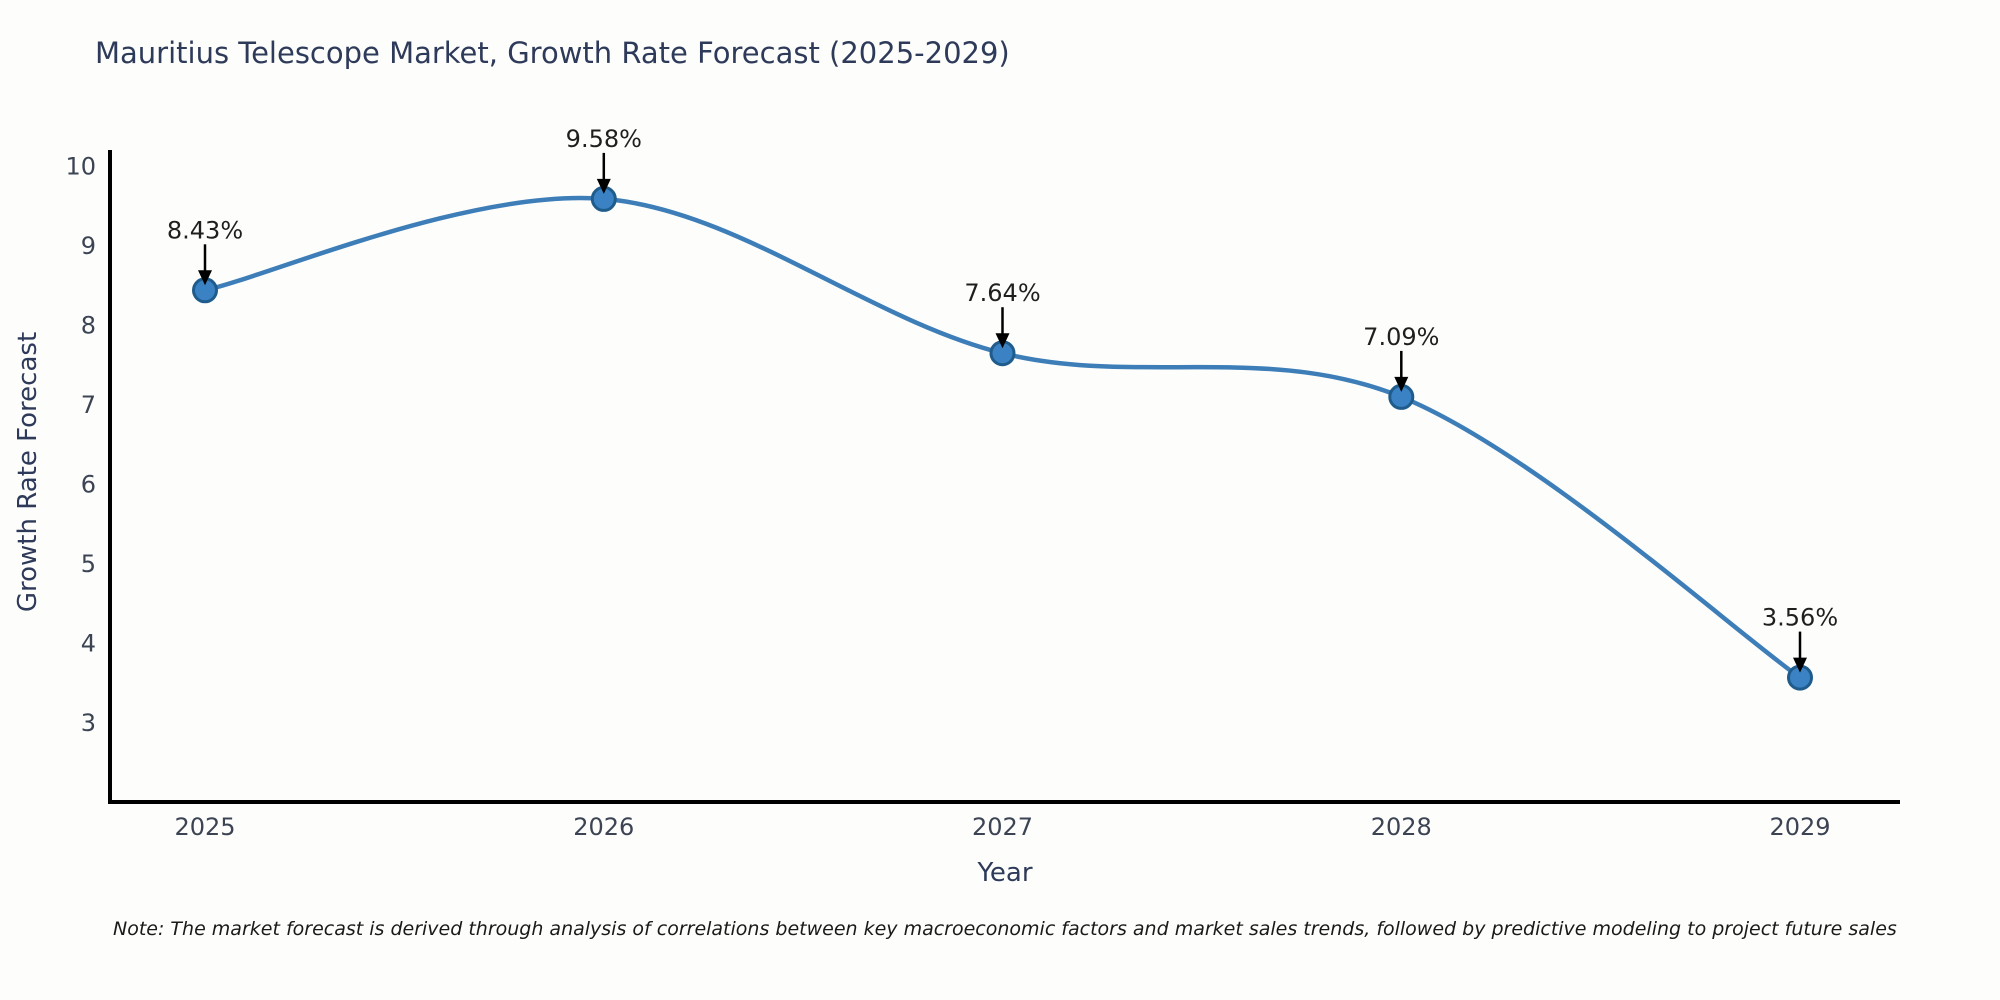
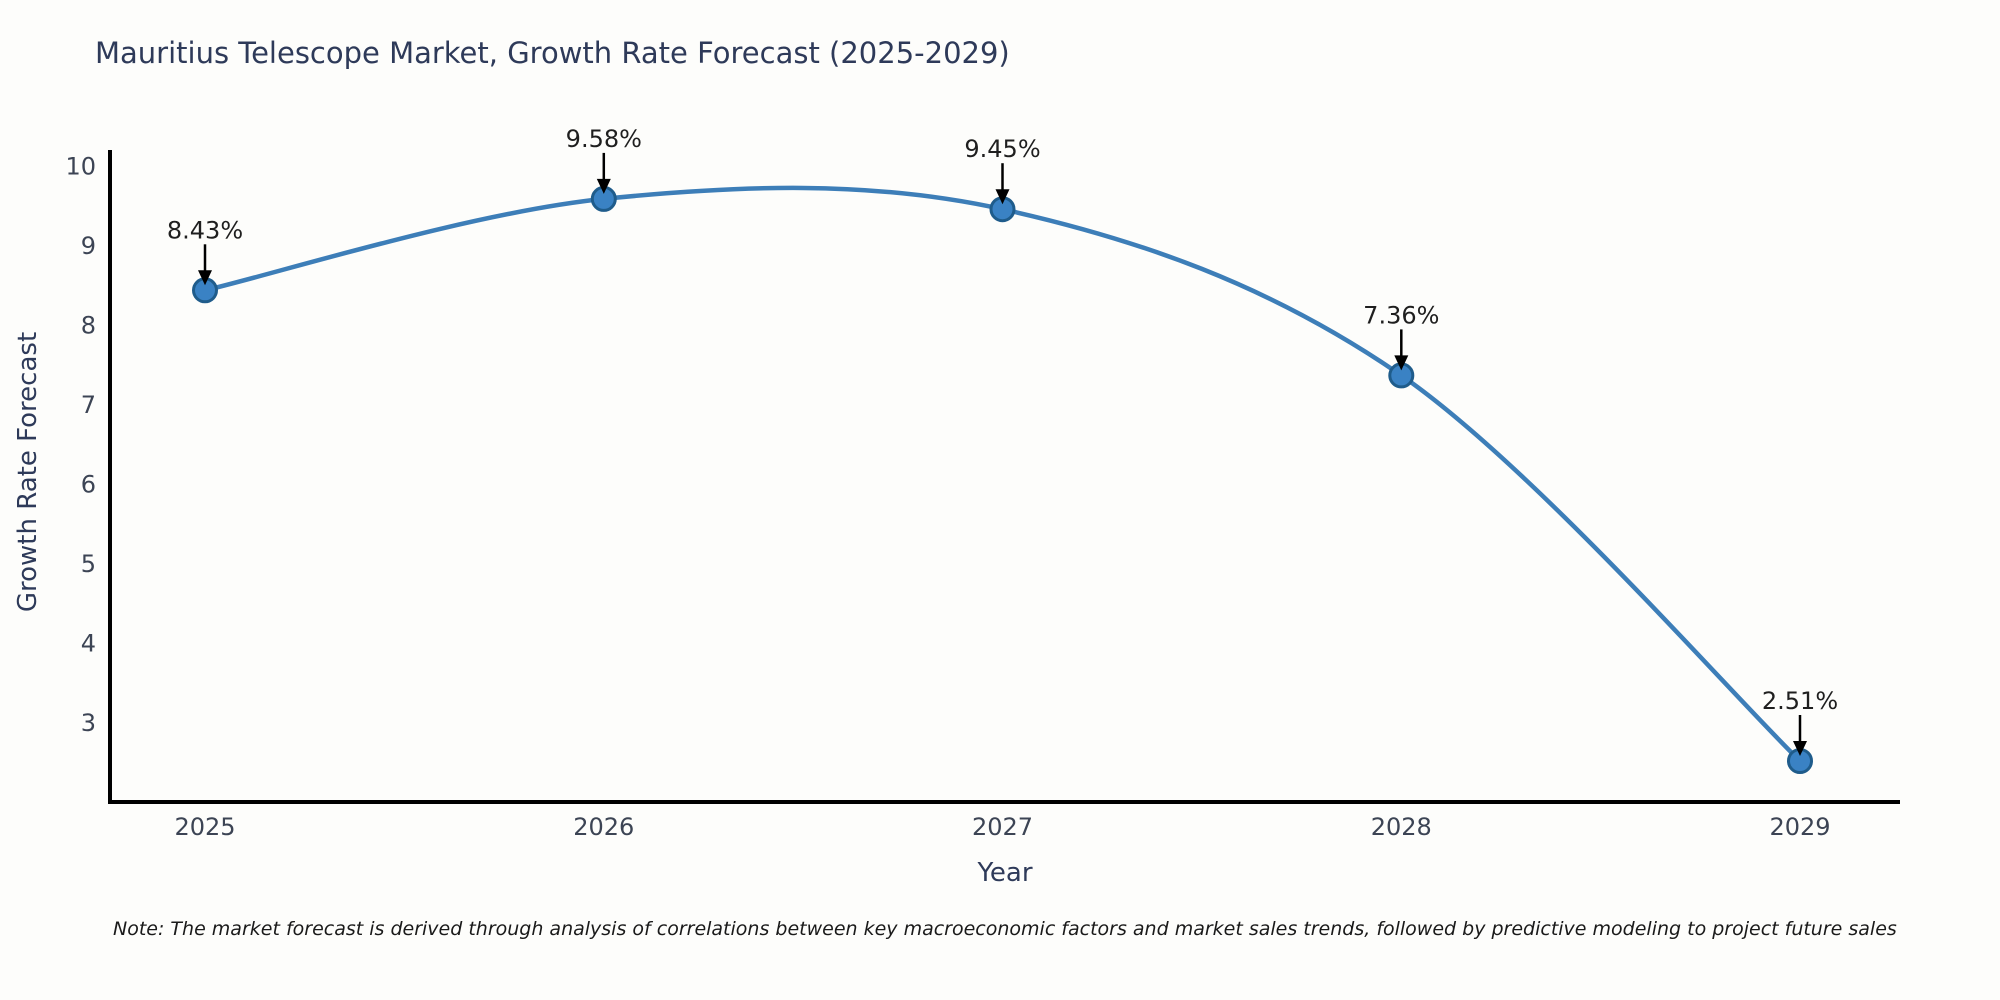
2027: 7.64% -> 9.45%
2028: 7.09% -> 7.36%
2029: 3.56% -> 2.51%
